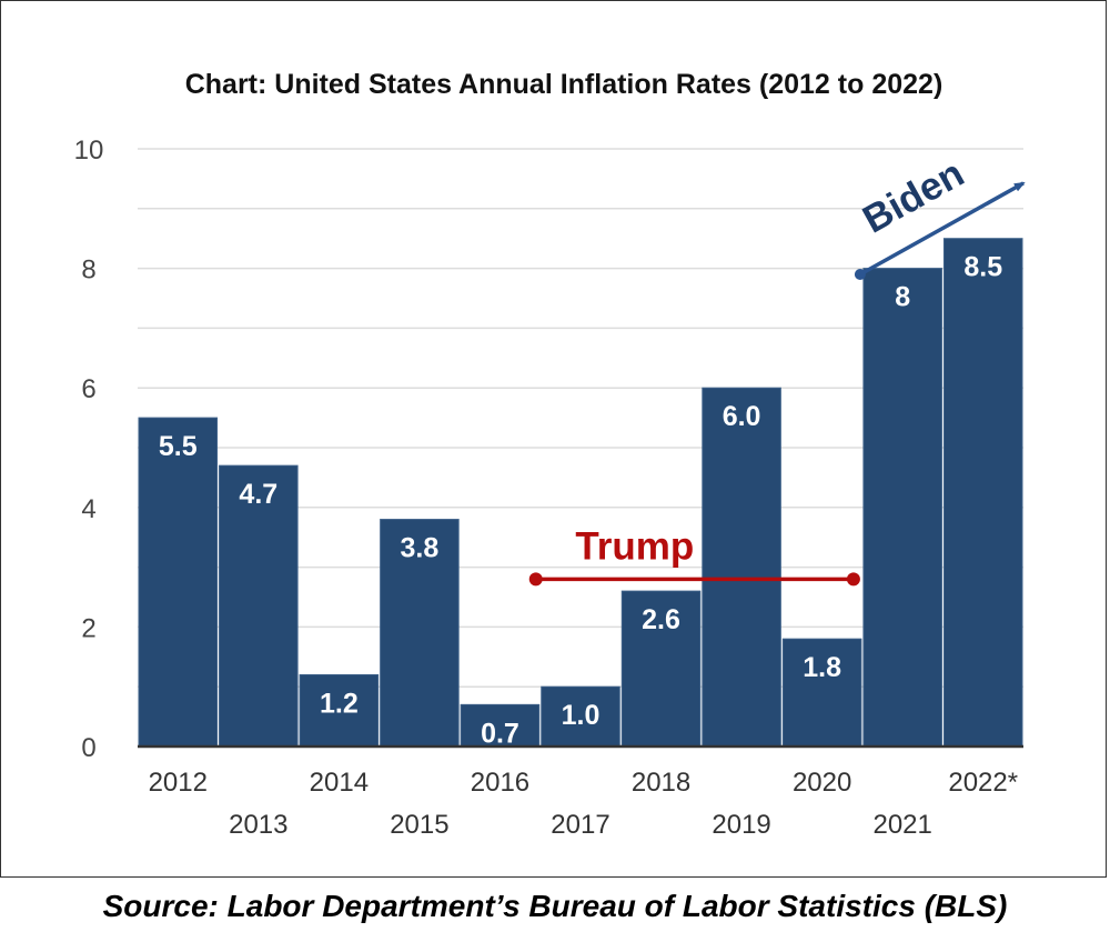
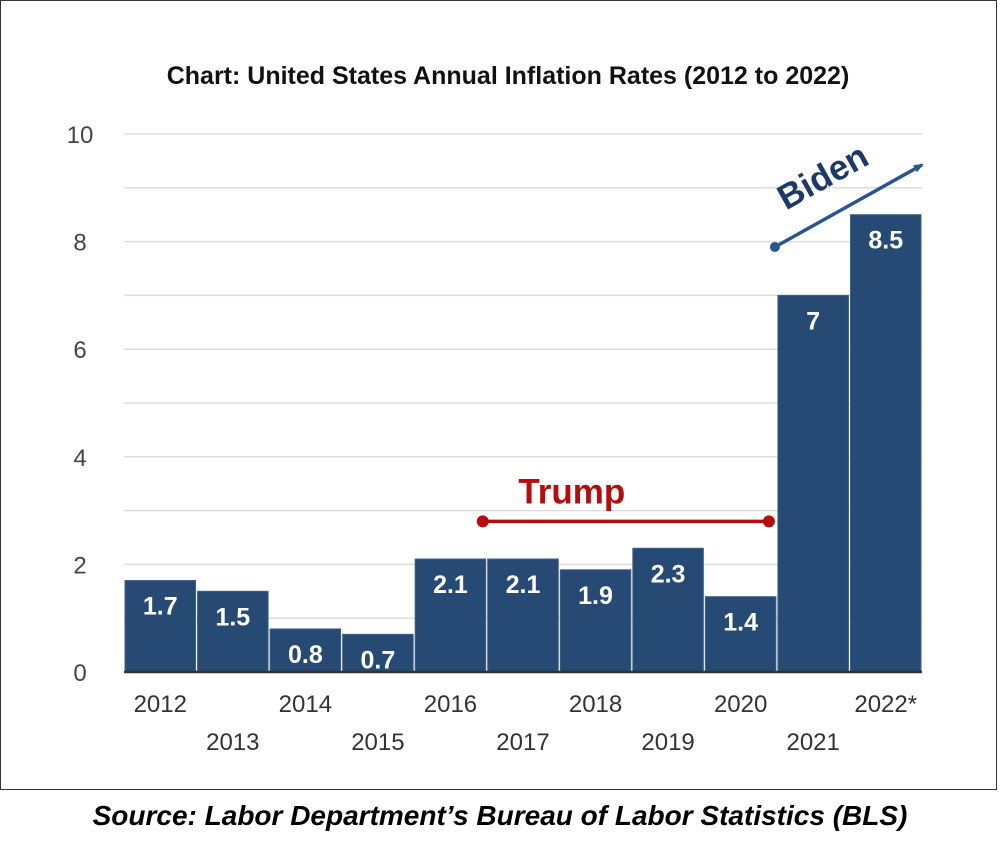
2012: 5.5 -> 1.7
2013: 4.7 -> 1.5
2014: 1.2 -> 0.8
2015: 3.8 -> 0.7
2016: 0.7 -> 2.1
2017: 1.0 -> 2.1
2018: 2.6 -> 1.9
2019: 6.0 -> 2.3
2020: 1.8 -> 1.4
2021: 8 -> 7
